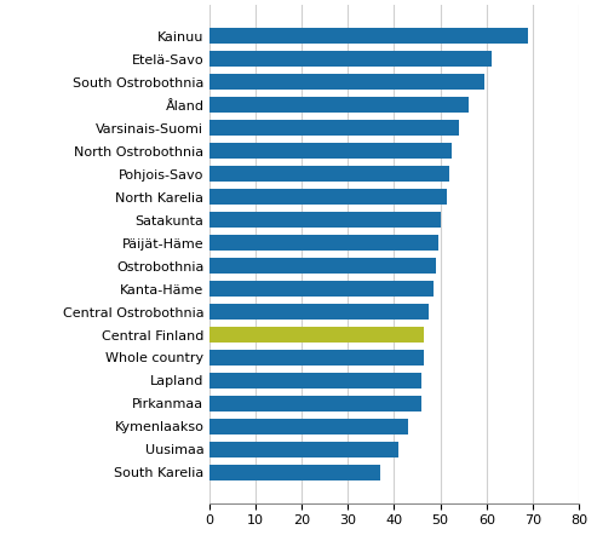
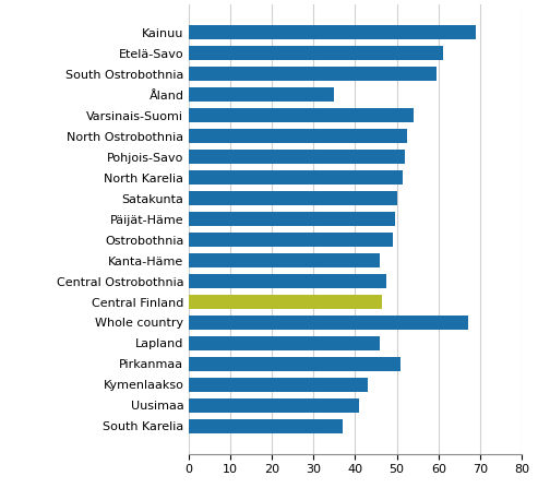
Åland: 56.0 -> 35.0
Kanta-Häme: 48.5 -> 46.0
Whole country: 46.5 -> 67.0
Pirkanmaa: 46.0 -> 51.0
